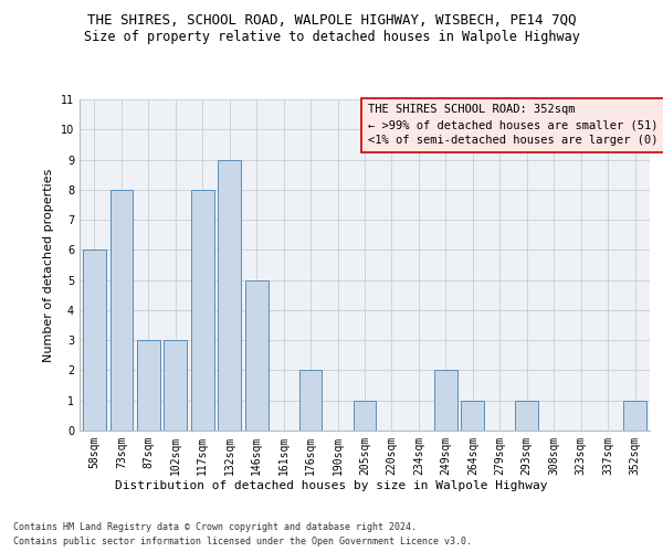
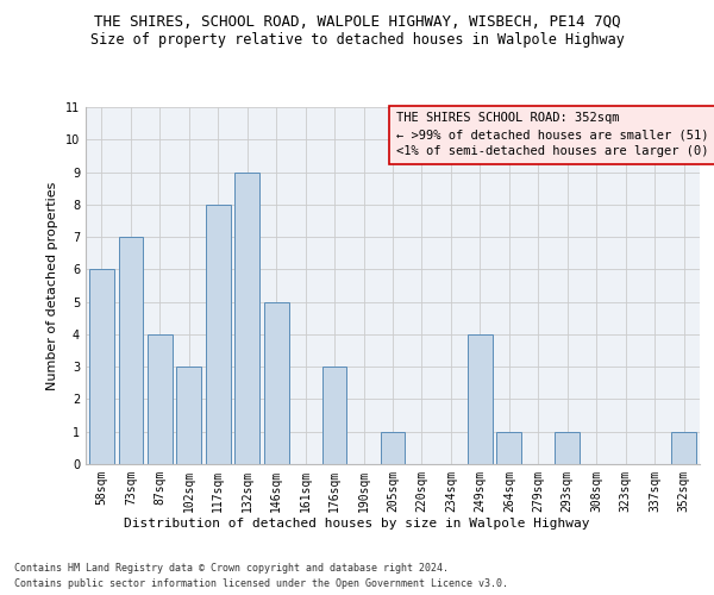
73sqm: 8 -> 7
87sqm: 3 -> 4
176sqm: 2 -> 3
249sqm: 2 -> 4
